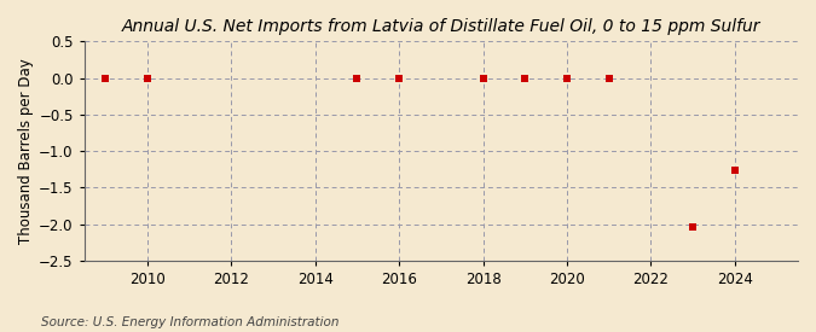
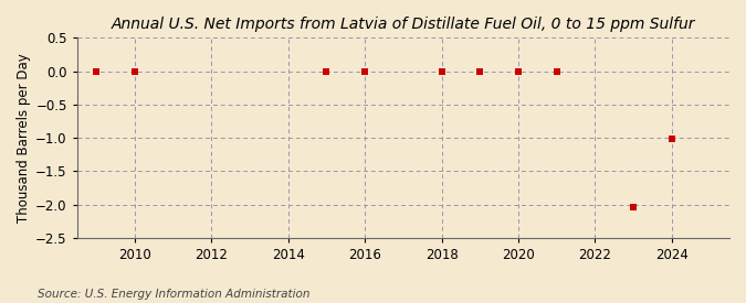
2024: -1.26 -> -1.02
